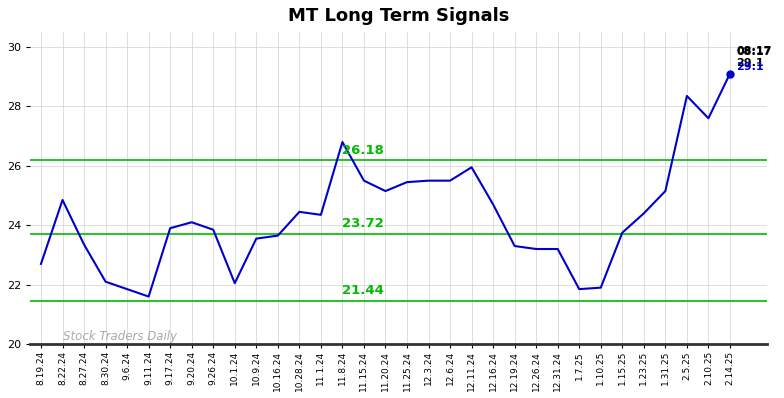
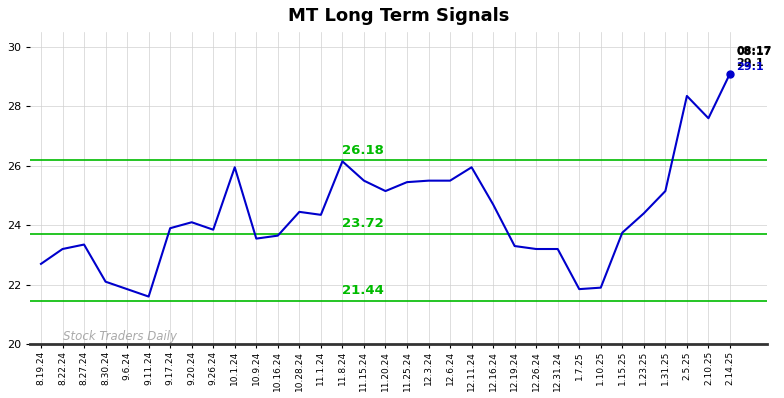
8.22.24: 24.85 -> 23.20
10.1.24: 22.05 -> 25.95
11.8.24: 26.80 -> 26.15
